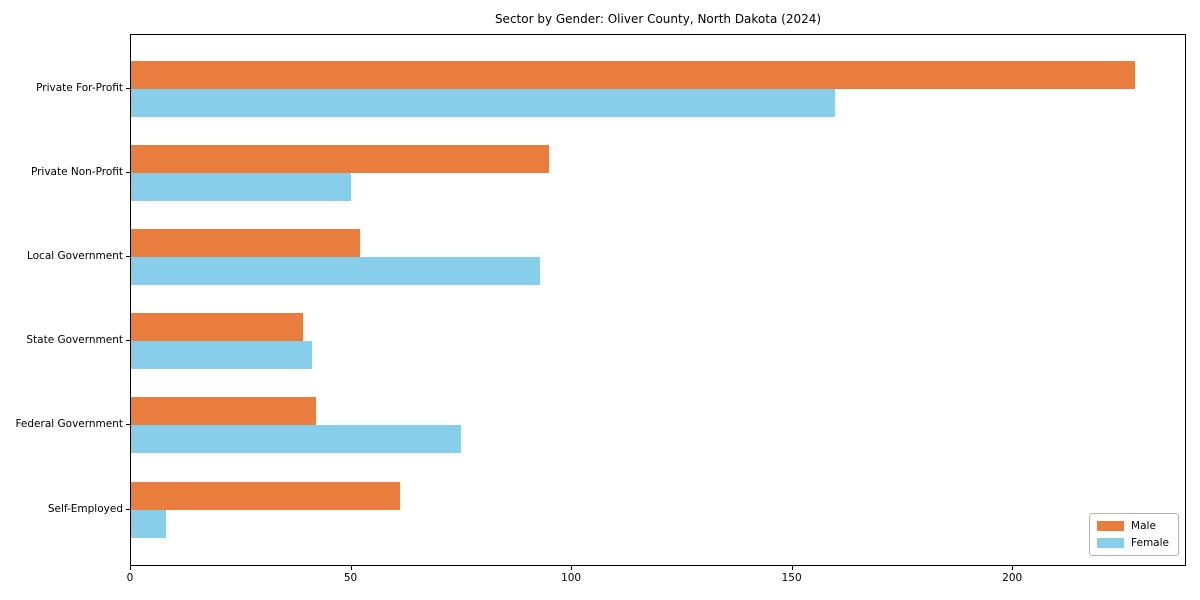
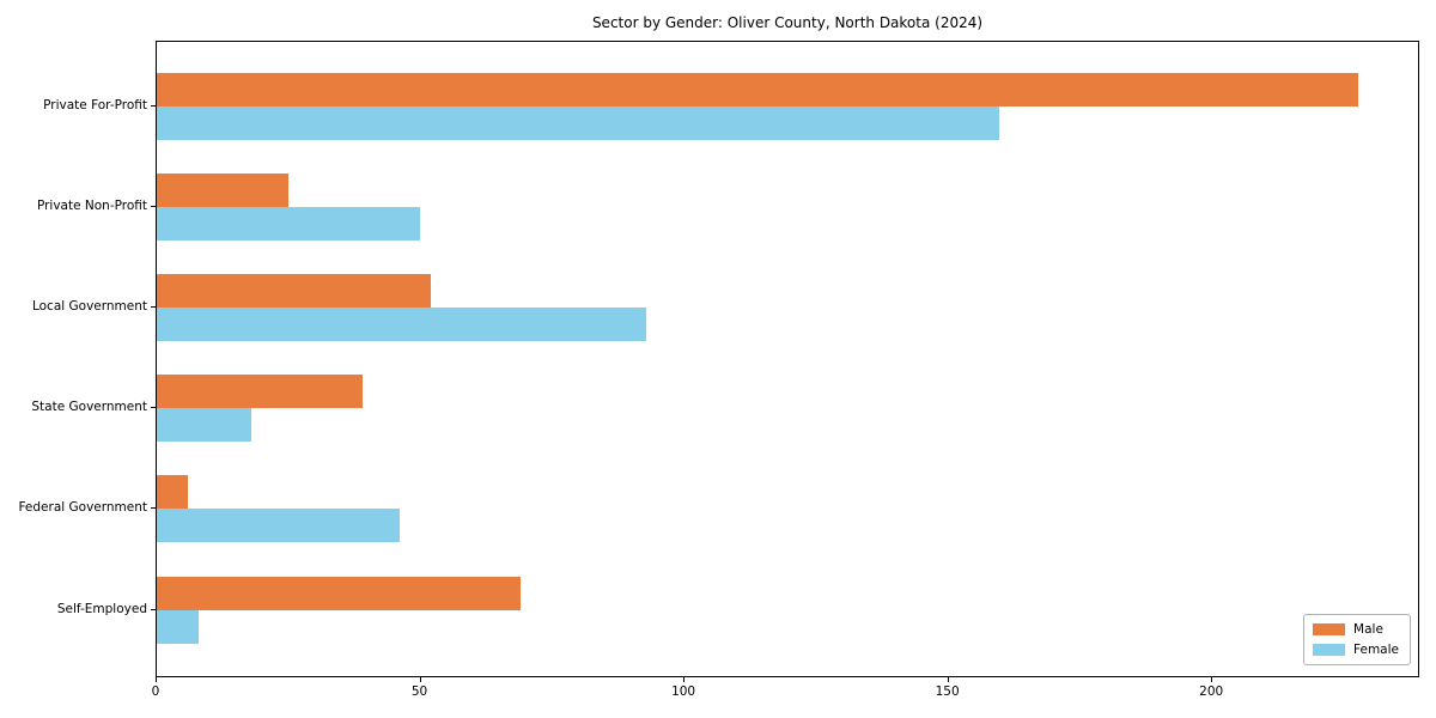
Male/Private Non-Profit: 95 -> 25
Female/State Government: 41 -> 18
Male/Federal Government: 42 -> 6
Female/Federal Government: 75 -> 46
Male/Self-Employed: 61 -> 69
